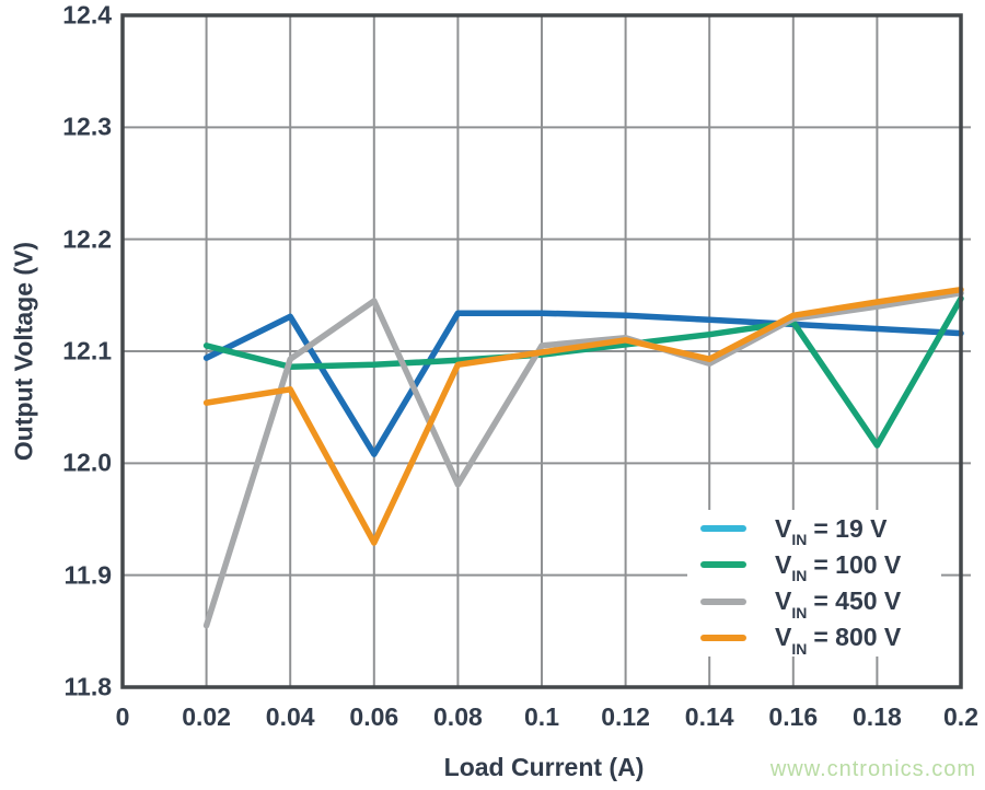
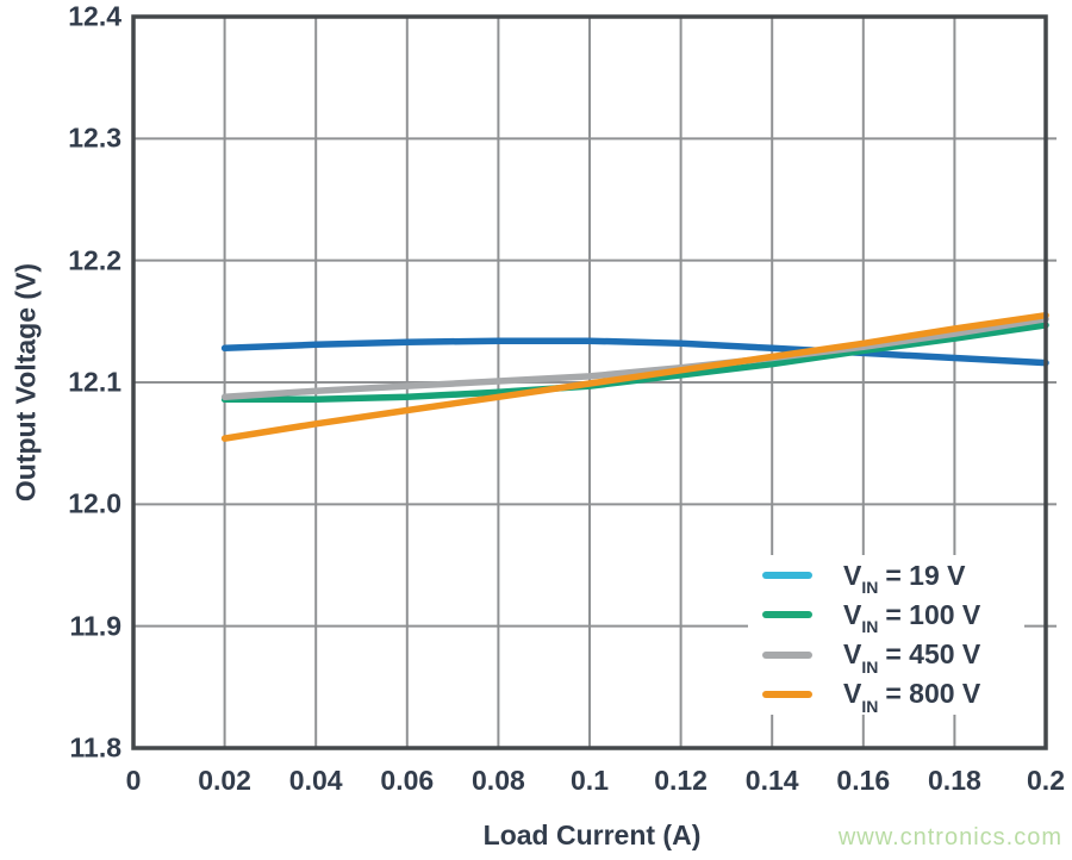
VIN = 19 V/0.02: 12.094 -> 12.128
VIN = 100 V/0.02: 12.105 -> 12.086
VIN = 450 V/0.02: 11.855 -> 12.088
VIN = 19 V/0.06: 12.008 -> 12.133
VIN = 450 V/0.06: 12.145 -> 12.097
VIN = 800 V/0.06: 11.929 -> 12.077
VIN = 450 V/0.08: 11.981 -> 12.101
VIN = 450 V/0.14: 12.089 -> 12.120
VIN = 800 V/0.14: 12.093 -> 12.121
VIN = 100 V/0.18: 12.016 -> 12.136
